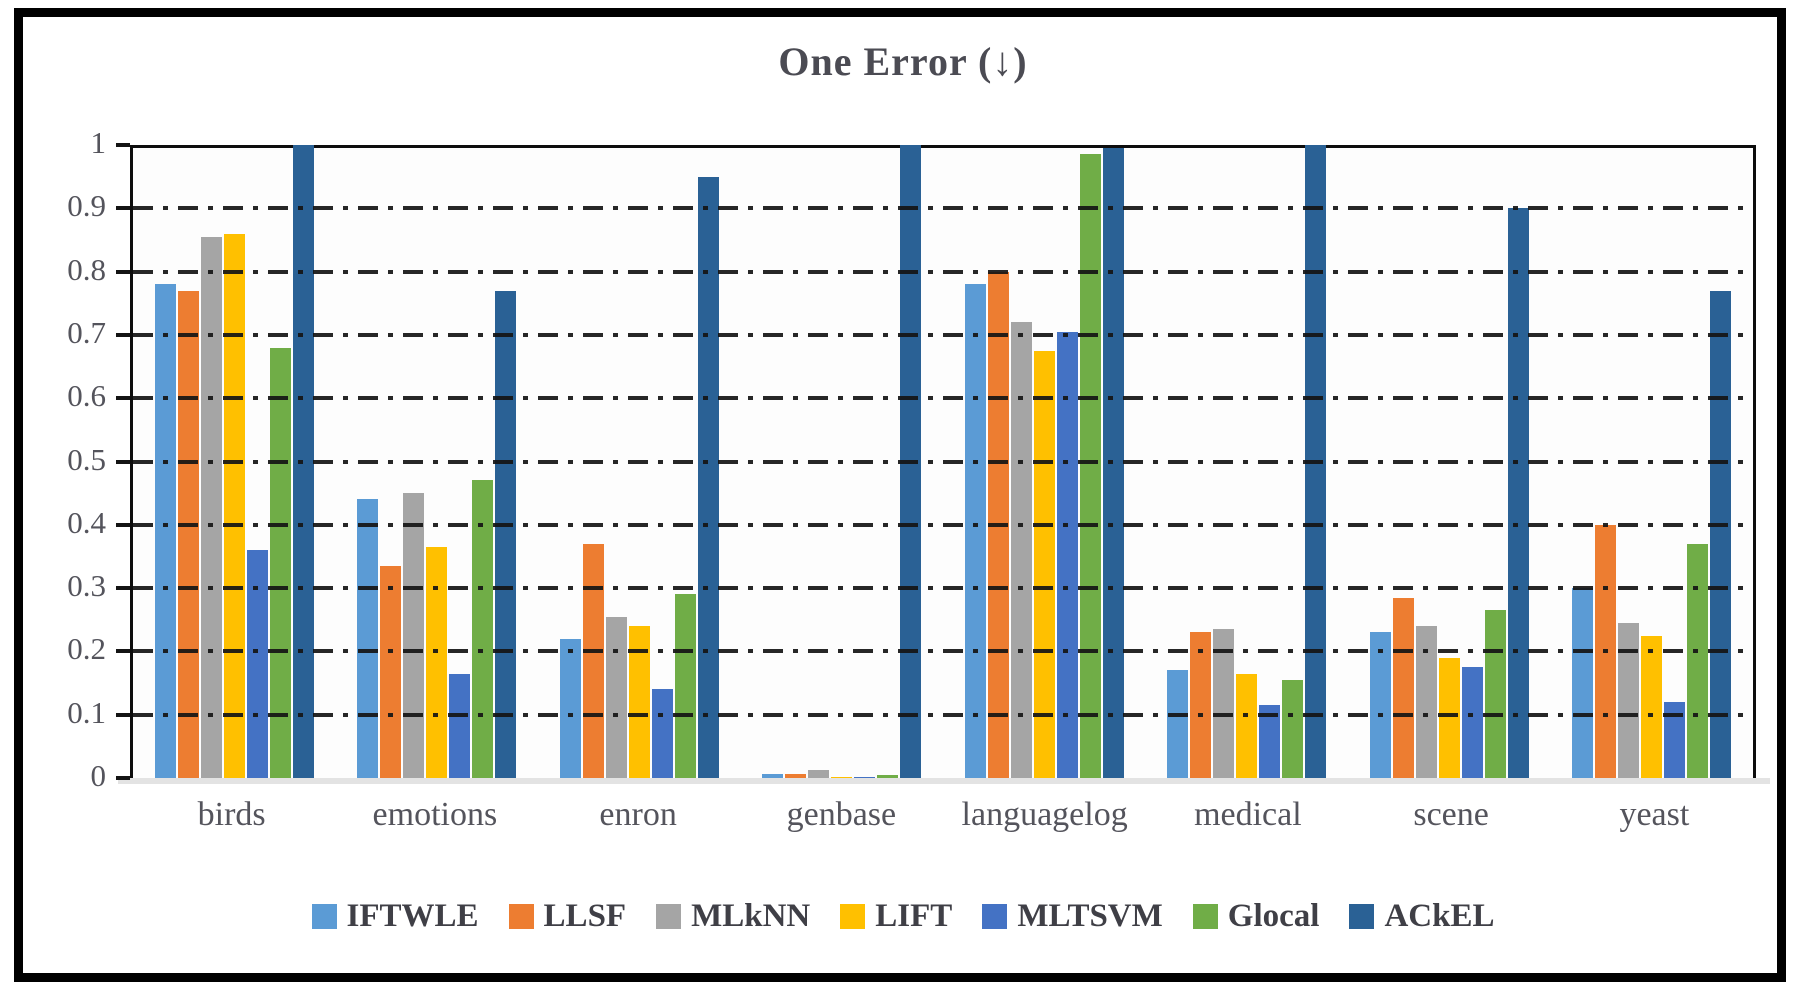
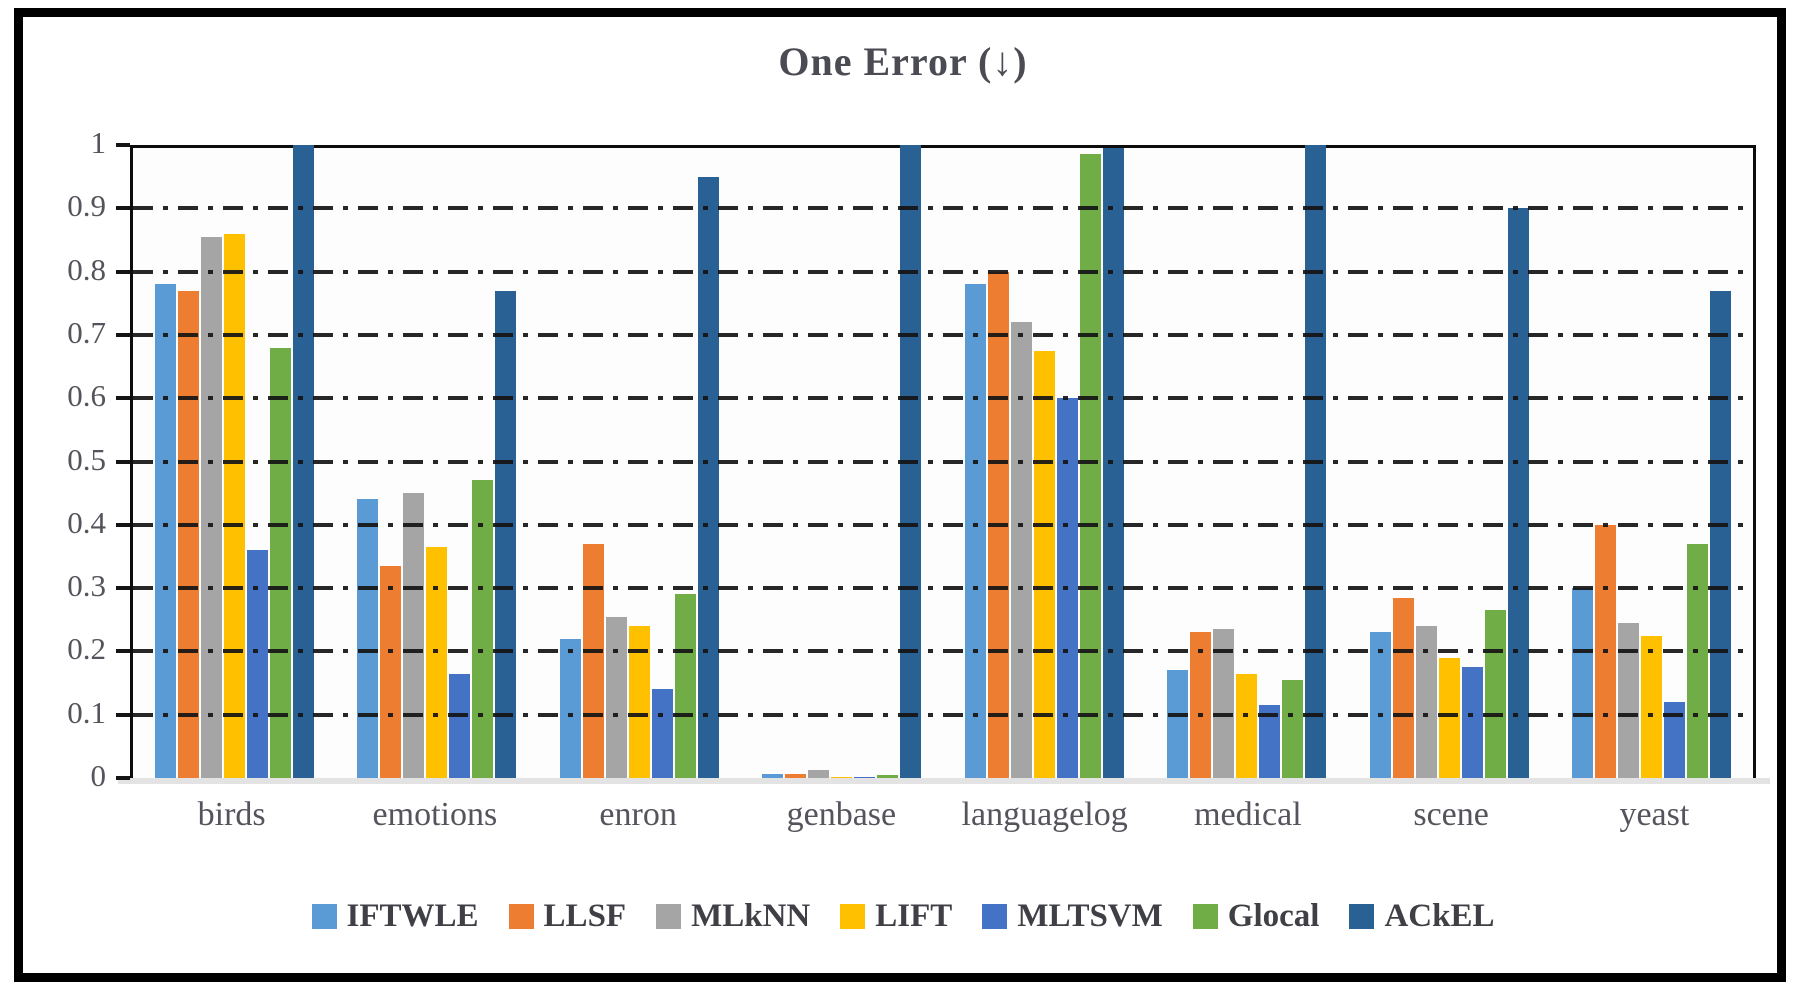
MLTSVM/languagelog: 0.70 -> 0.60
